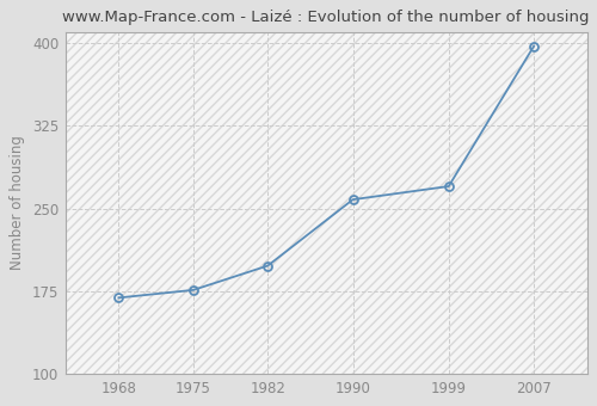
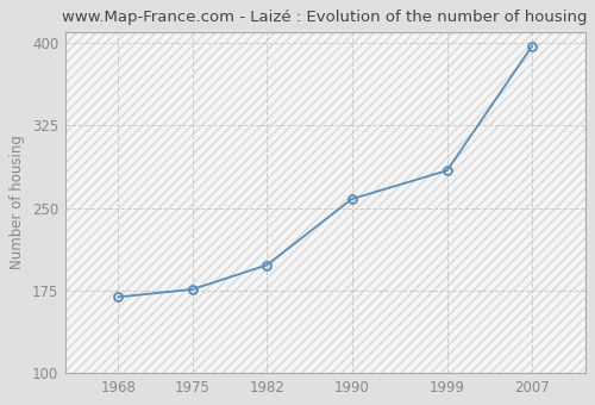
1999: 270 -> 284
